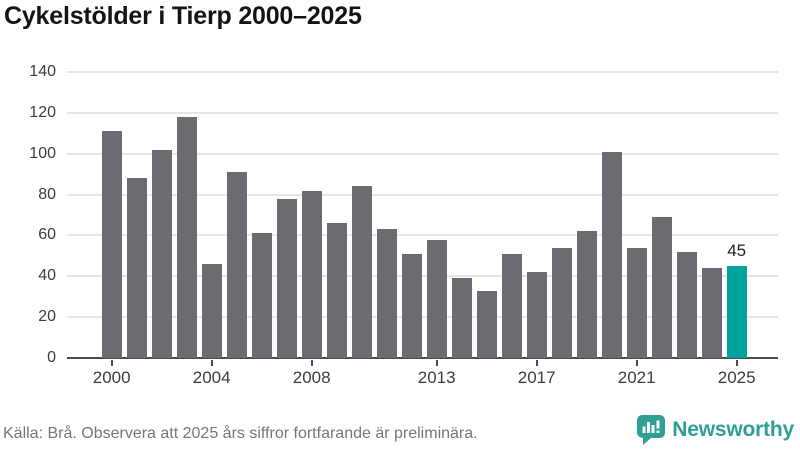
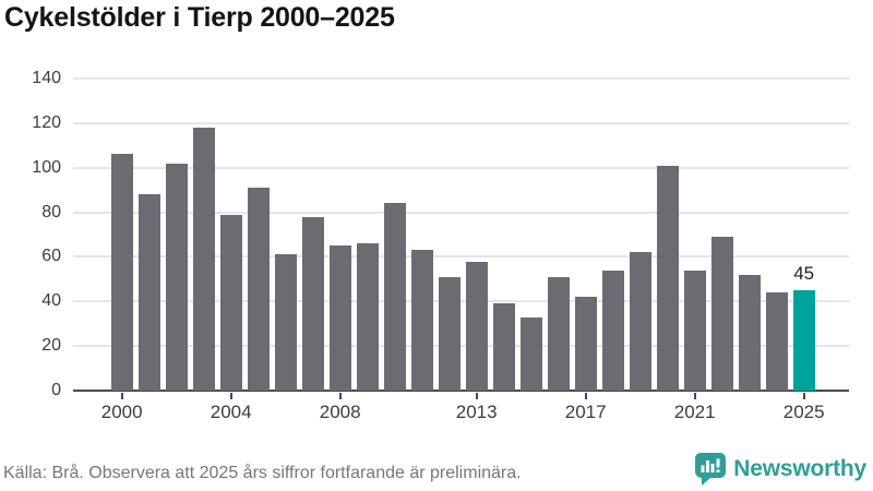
2000: 111 -> 106
2004: 46 -> 79
2008: 82 -> 65
